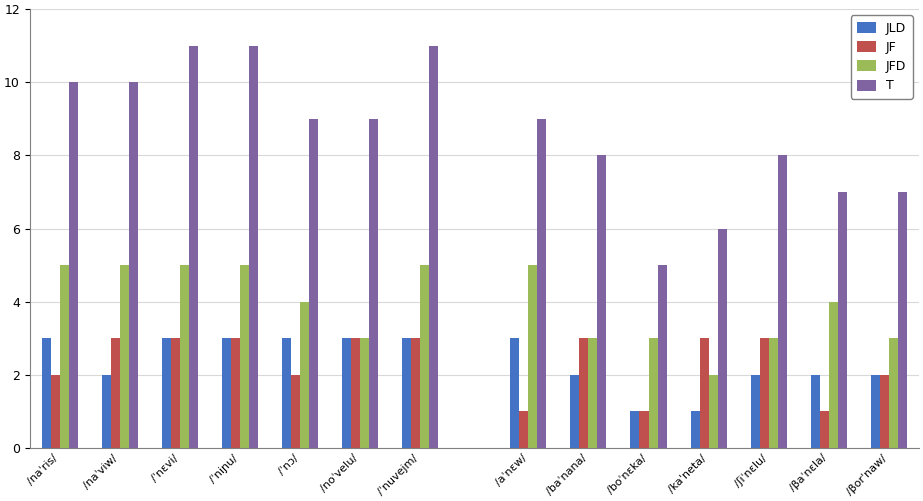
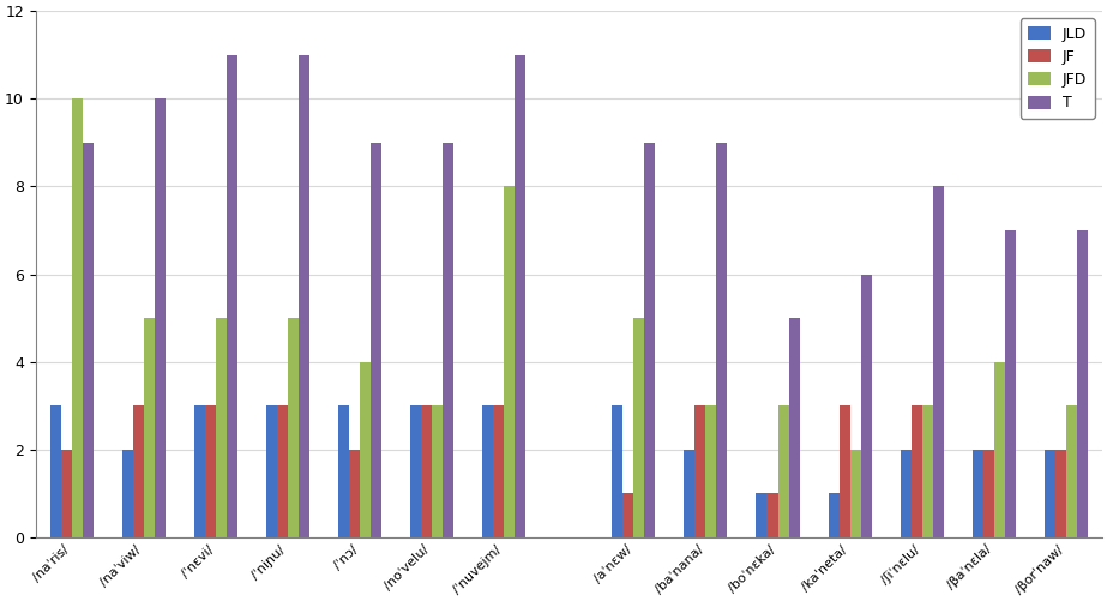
JFD//naˈris/: 5 -> 10
T//naˈris/: 10 -> 9
JFD//ˈnuvejm/: 5 -> 8
T//baˈnana/: 8 -> 9
JF//βaˈnɛla/: 1 -> 2
